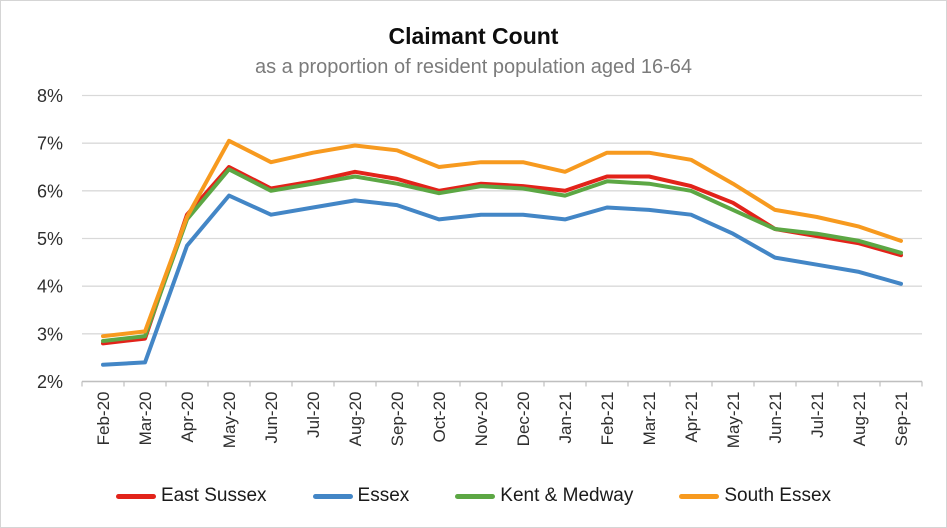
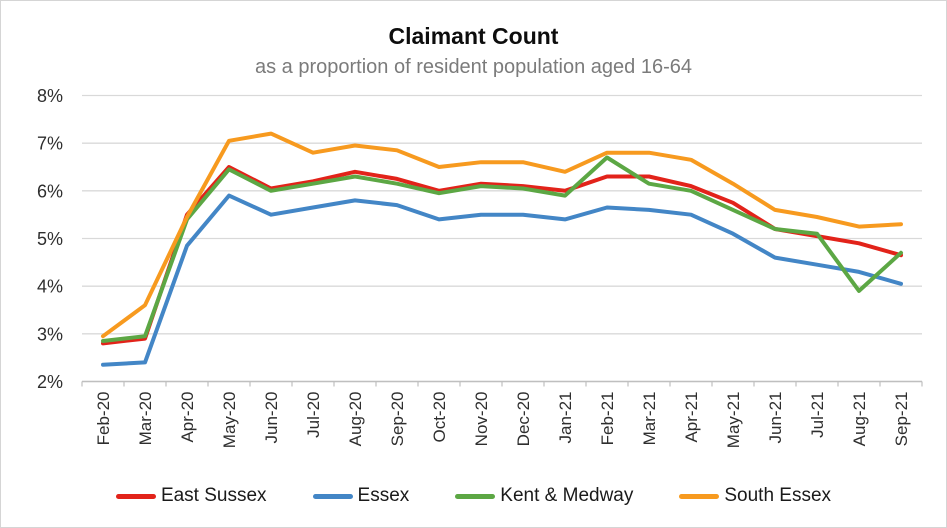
South Essex/Mar-20: 3.0% -> 3.6%
South Essex/Jun-20: 6.6% -> 7.2%
Kent & Medway/Feb-21: 6.2% -> 6.7%
Kent & Medway/Aug-21: 5.0% -> 3.9%
South Essex/Sep-21: 5.0% -> 5.3%
